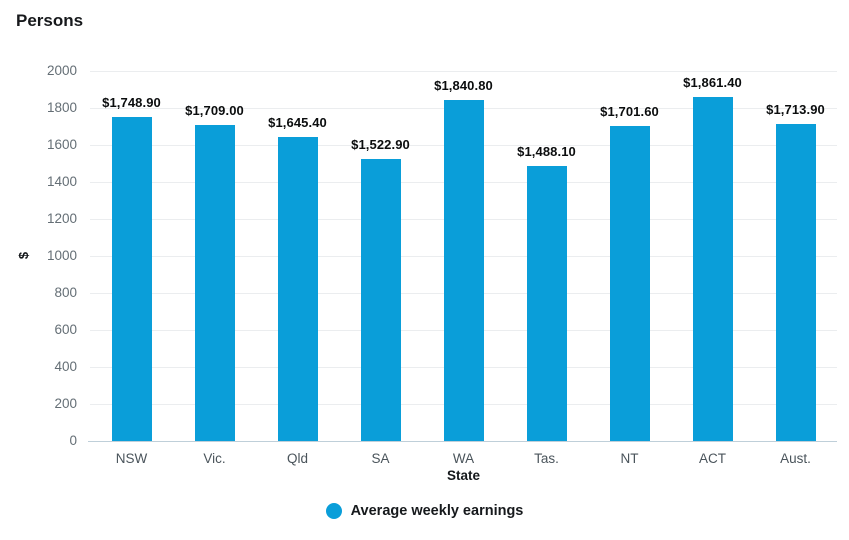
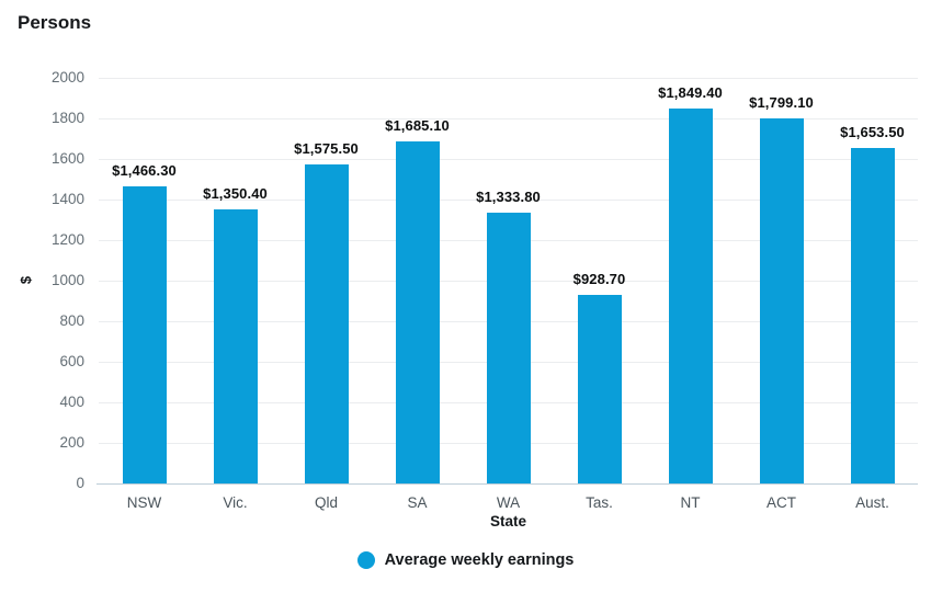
NSW: $1,748.90 -> $1,466.30
Vic.: $1,709.00 -> $1,350.40
Qld: $1,645.40 -> $1,575.50
SA: $1,522.90 -> $1,685.10
WA: $1,840.80 -> $1,333.80
Tas.: $1,488.10 -> $928.70
NT: $1,701.60 -> $1,849.40
ACT: $1,861.40 -> $1,799.10
Aust.: $1,713.90 -> $1,653.50
